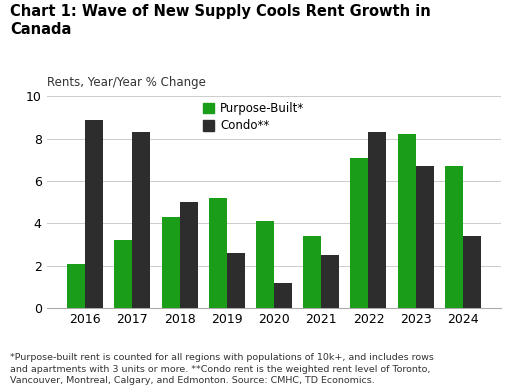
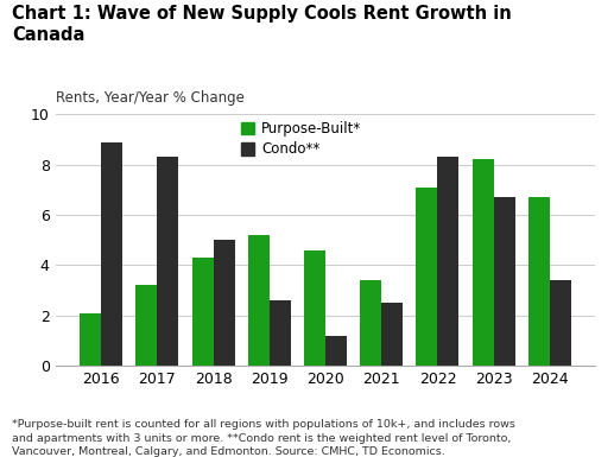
Purpose-Built*/2020: 4.1 -> 4.6
